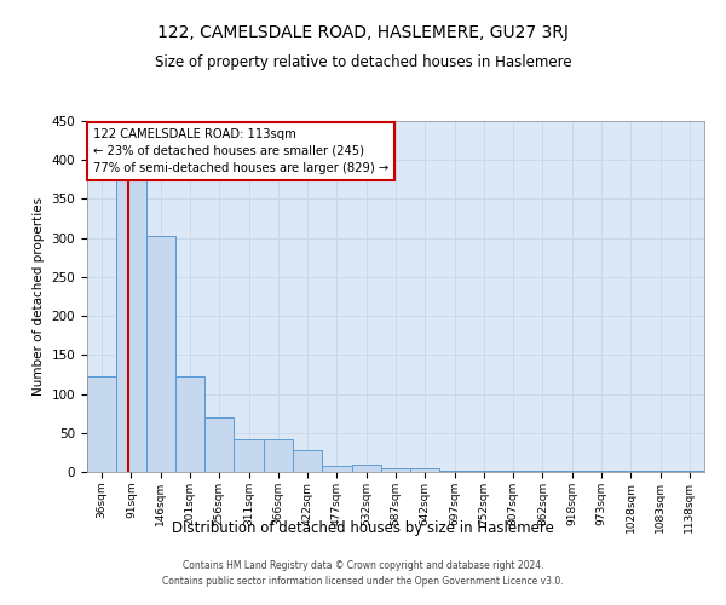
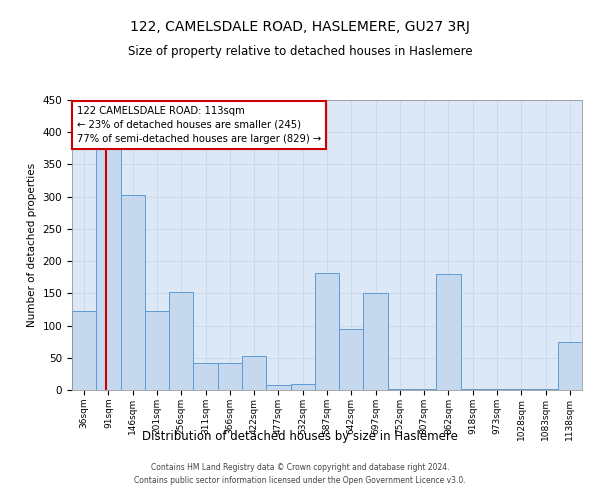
256sqm: 70 -> 152
422sqm: 28 -> 52
587sqm: 5 -> 182
642sqm: 5 -> 94
697sqm: 2 -> 150
862sqm: 2 -> 180
1138sqm: 2 -> 74
